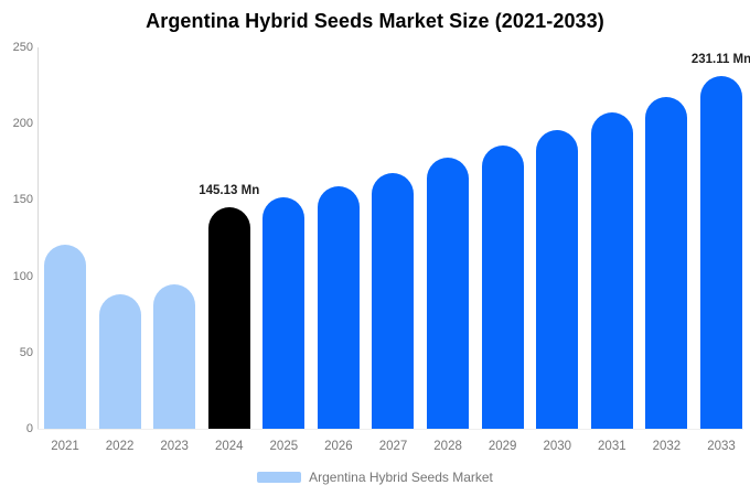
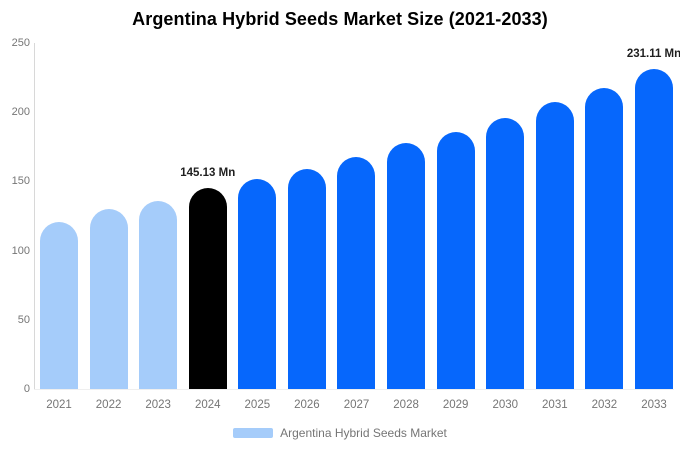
2022: 88 -> 130
2023: 95 -> 136
